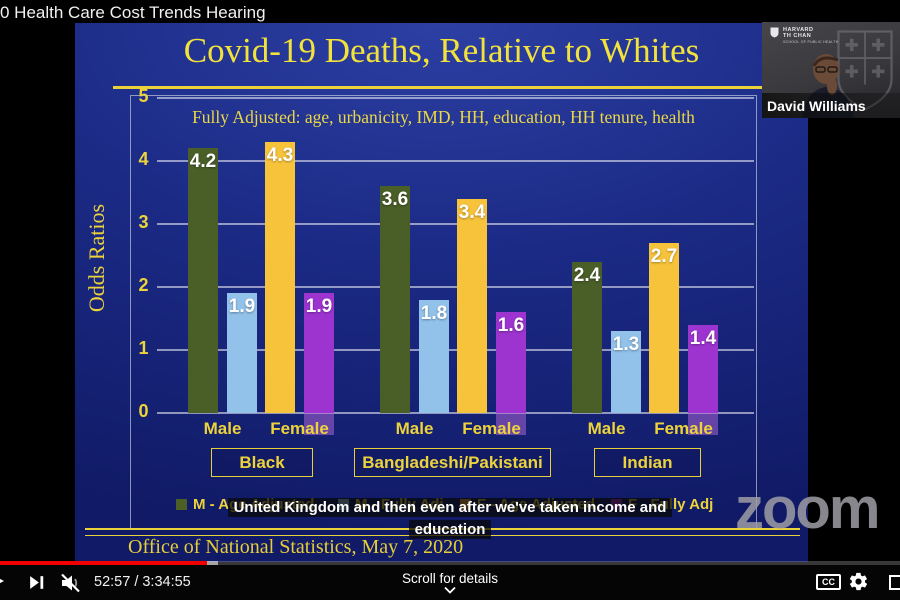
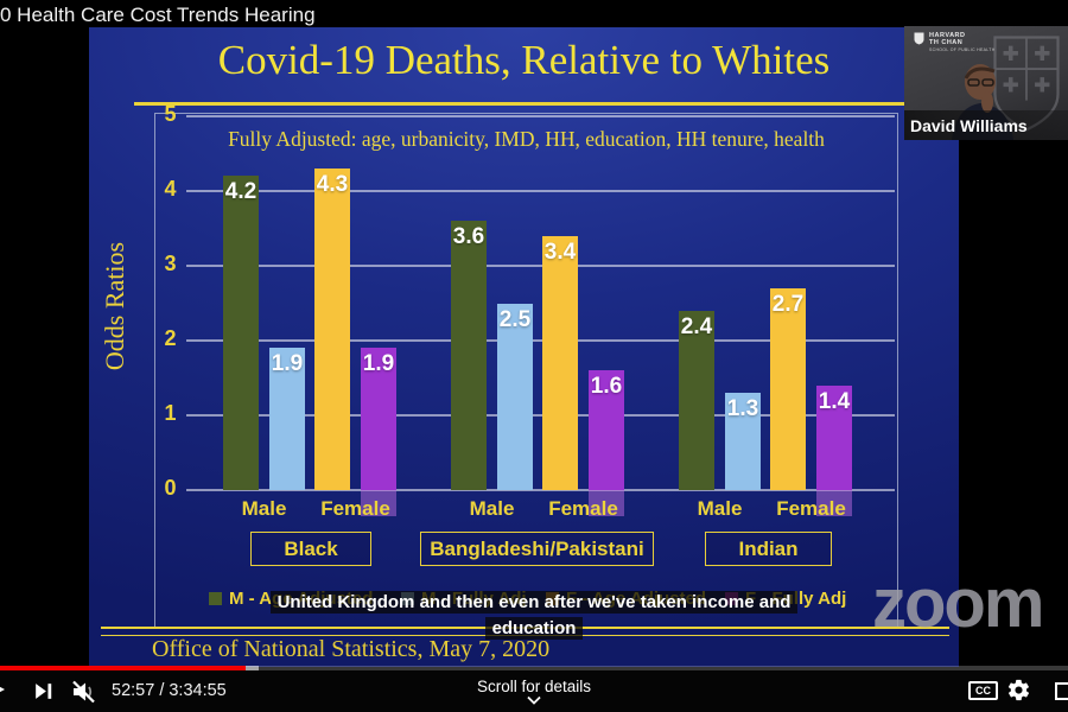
M - Fully Adj/Bangladeshi/Pakistani: 1.8 -> 2.5
